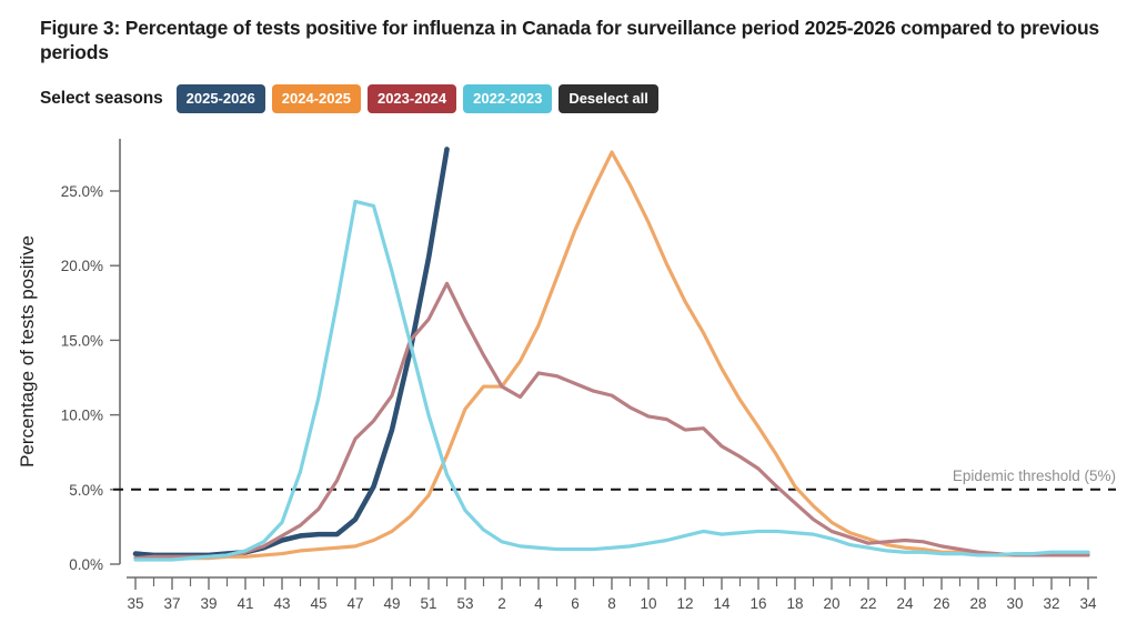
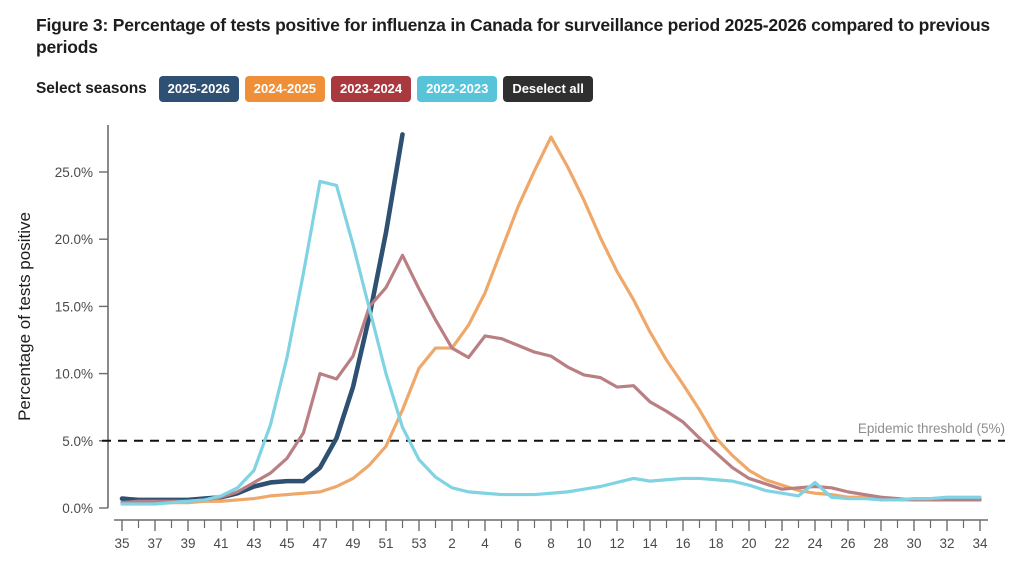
2023-2024/47: 8.4% -> 10.0%
2022-2023/24: 0.8% -> 1.9%
